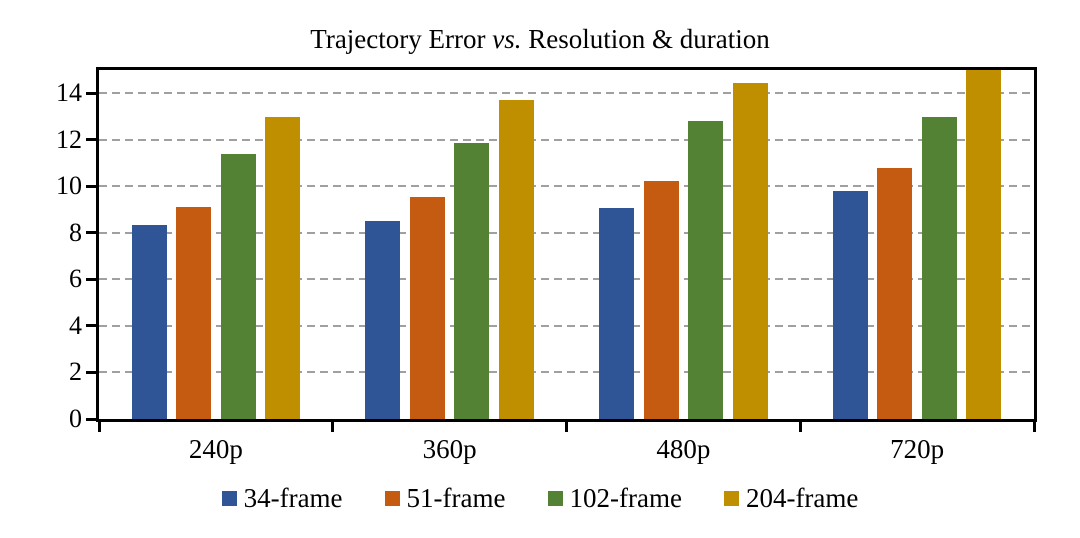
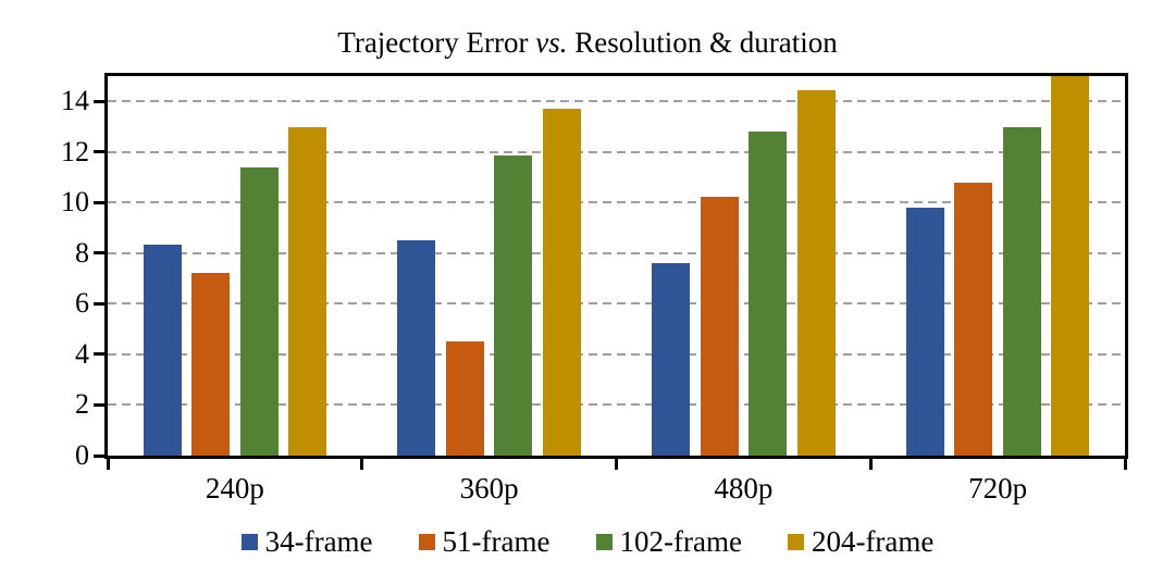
51-frame/240p: 9.1 -> 7.2
51-frame/360p: 9.6 -> 4.5
34-frame/480p: 9.1 -> 7.6
